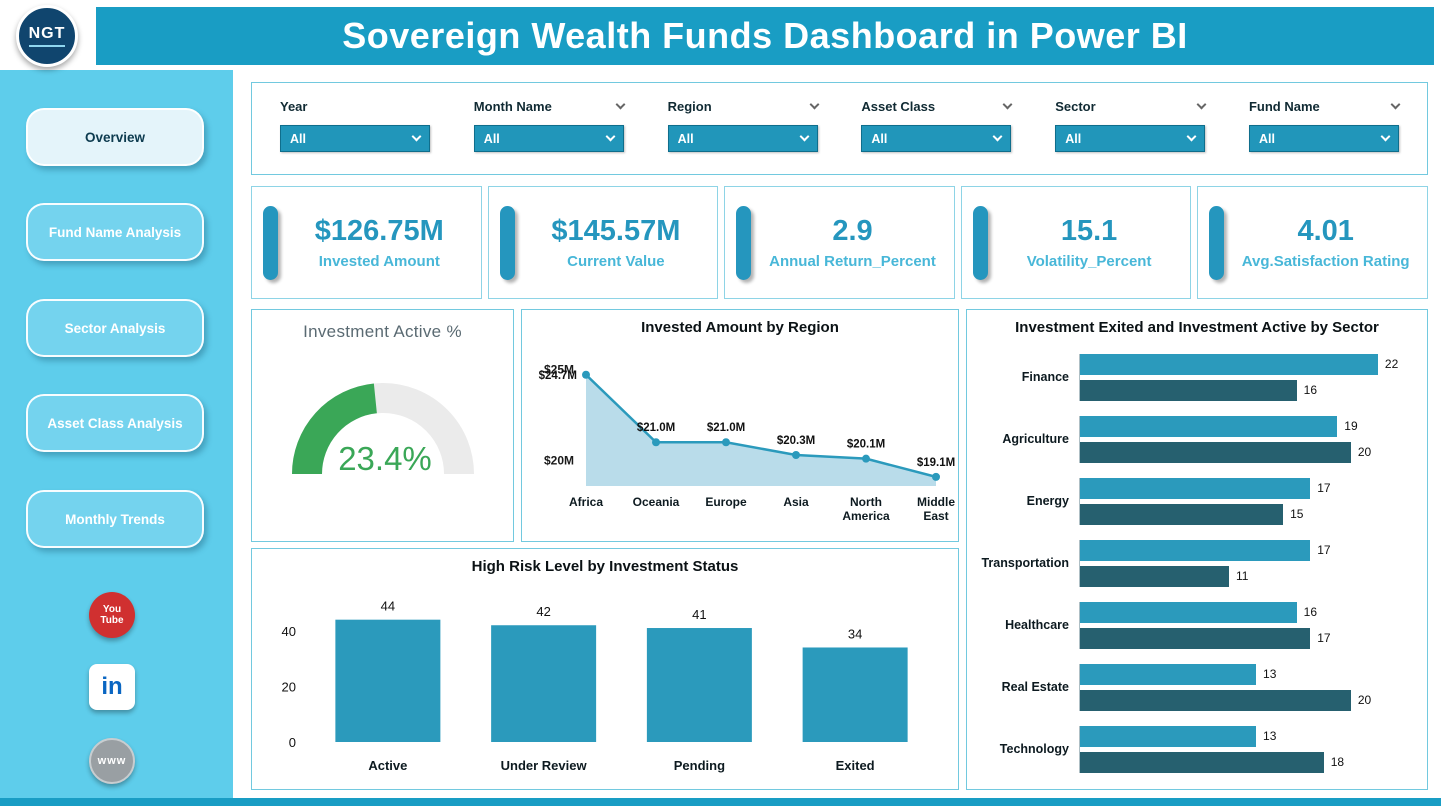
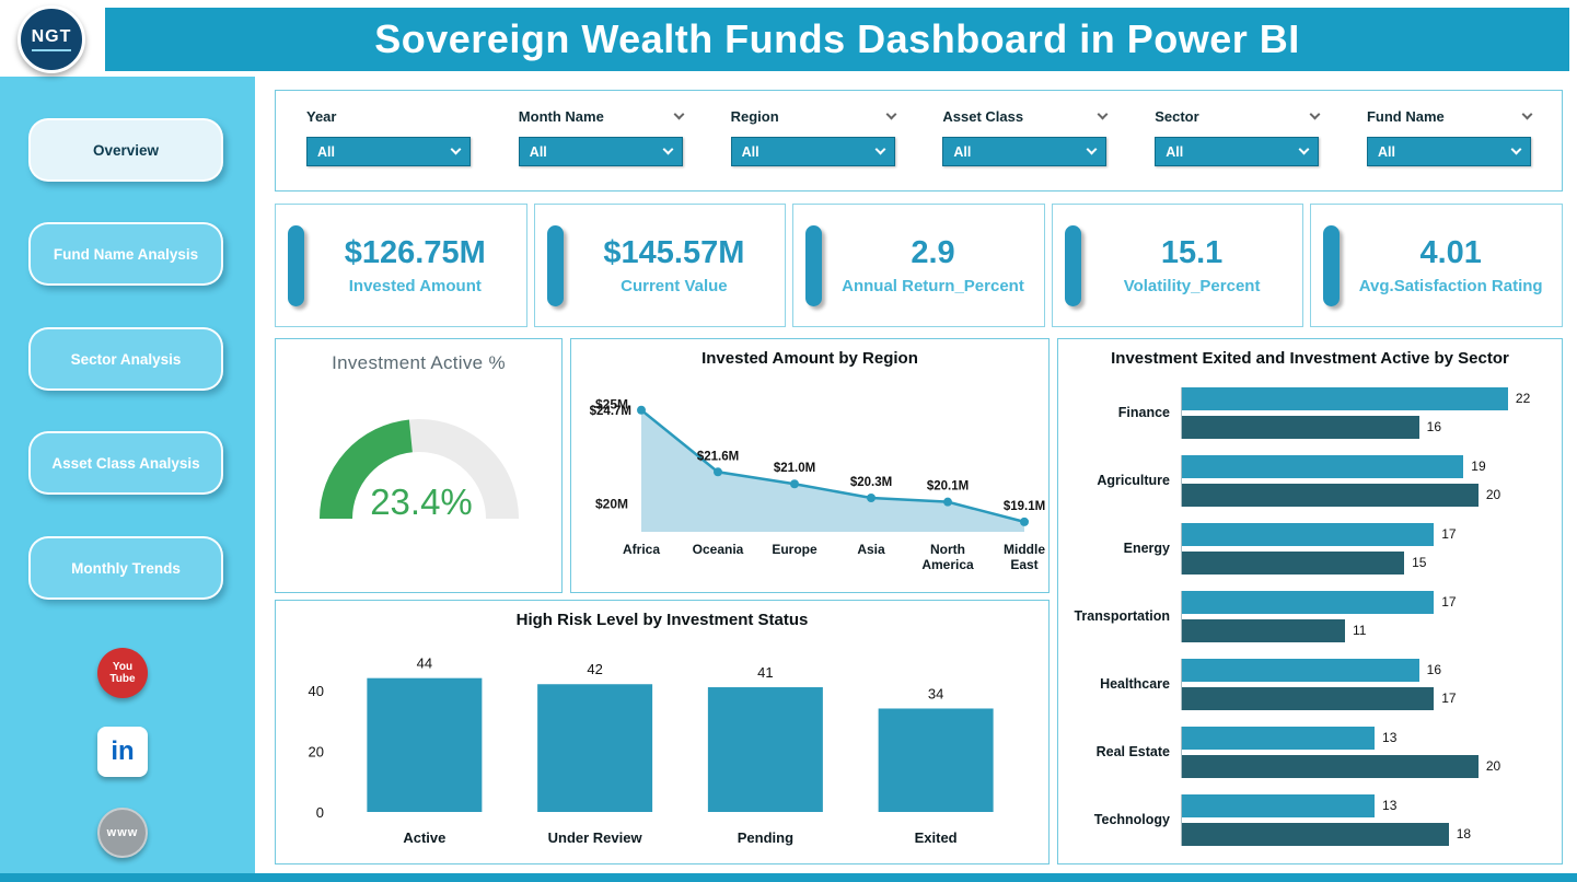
Invested Amount by Region/Oceania: $21.0M -> $21.6M
